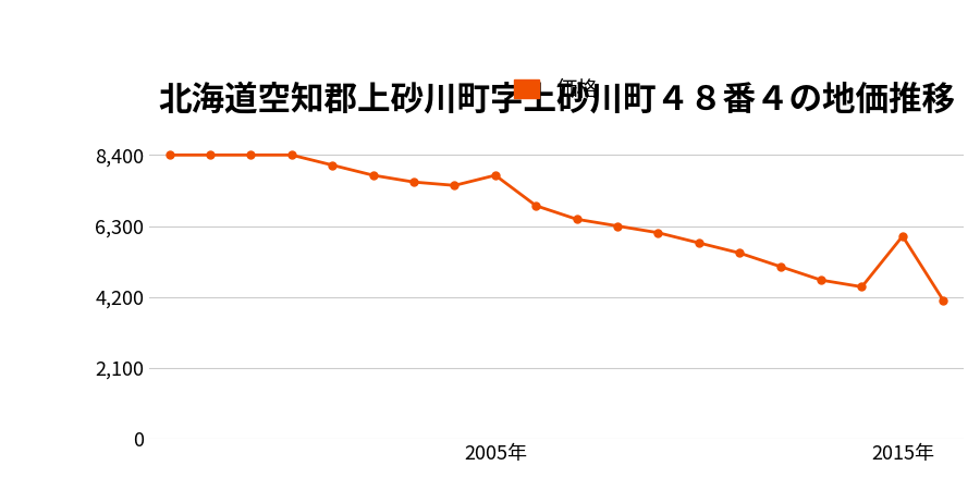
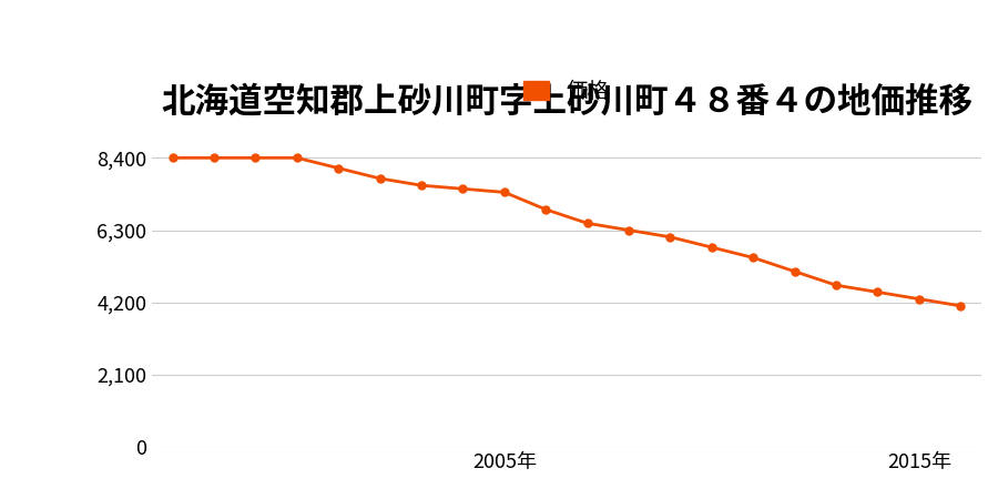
2005年: 7,800 -> 7,400
2015年: 6,000 -> 4,300
